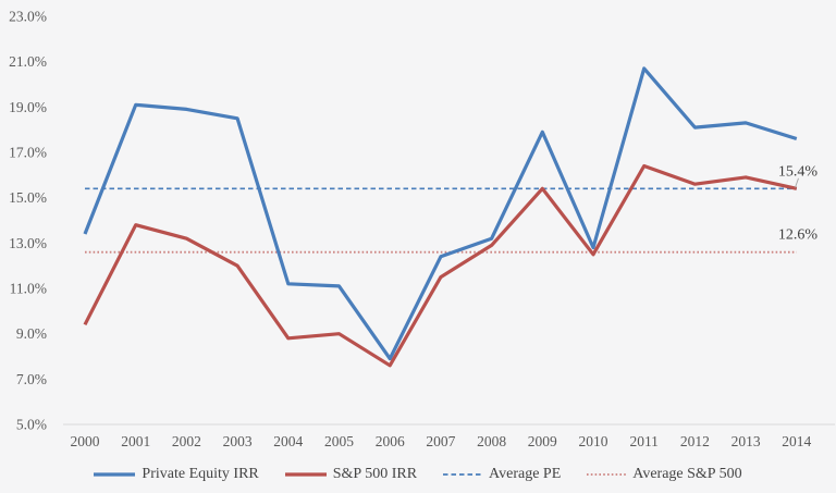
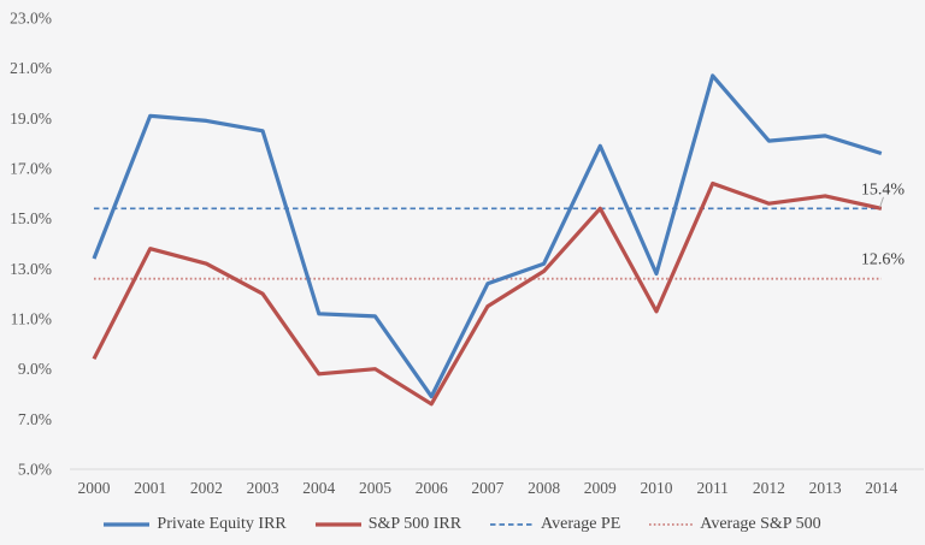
S&P 500 IRR/2010: 12.5% -> 11.3%
